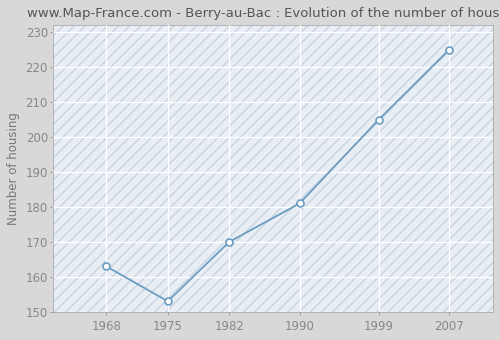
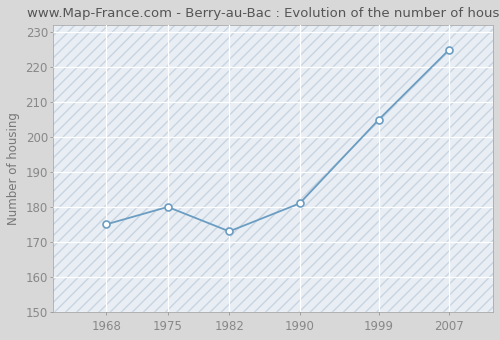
1968: 163 -> 175
1975: 153 -> 180
1982: 170 -> 173
